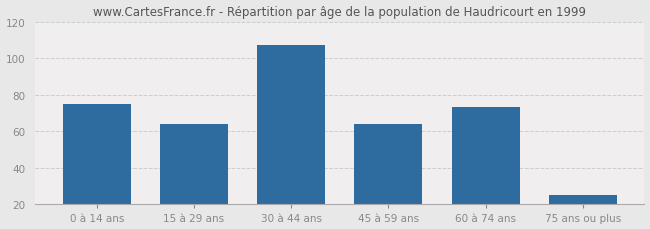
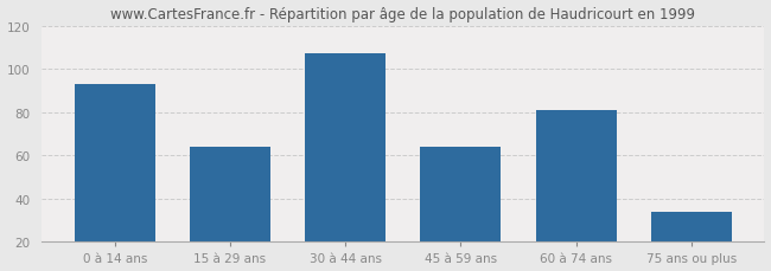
0 à 14 ans: 75 -> 93
60 à 74 ans: 73 -> 81
75 ans ou plus: 25 -> 34
